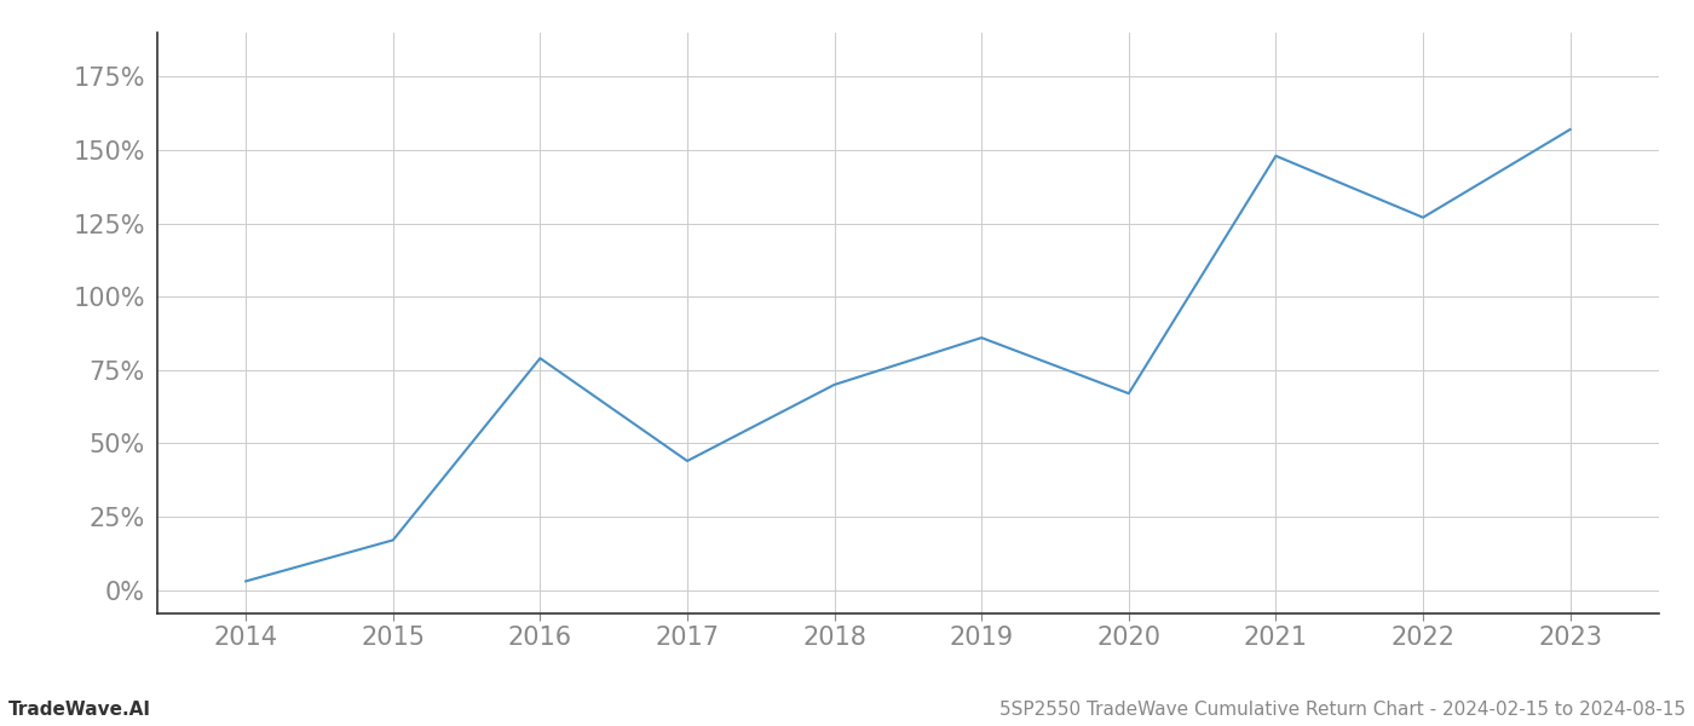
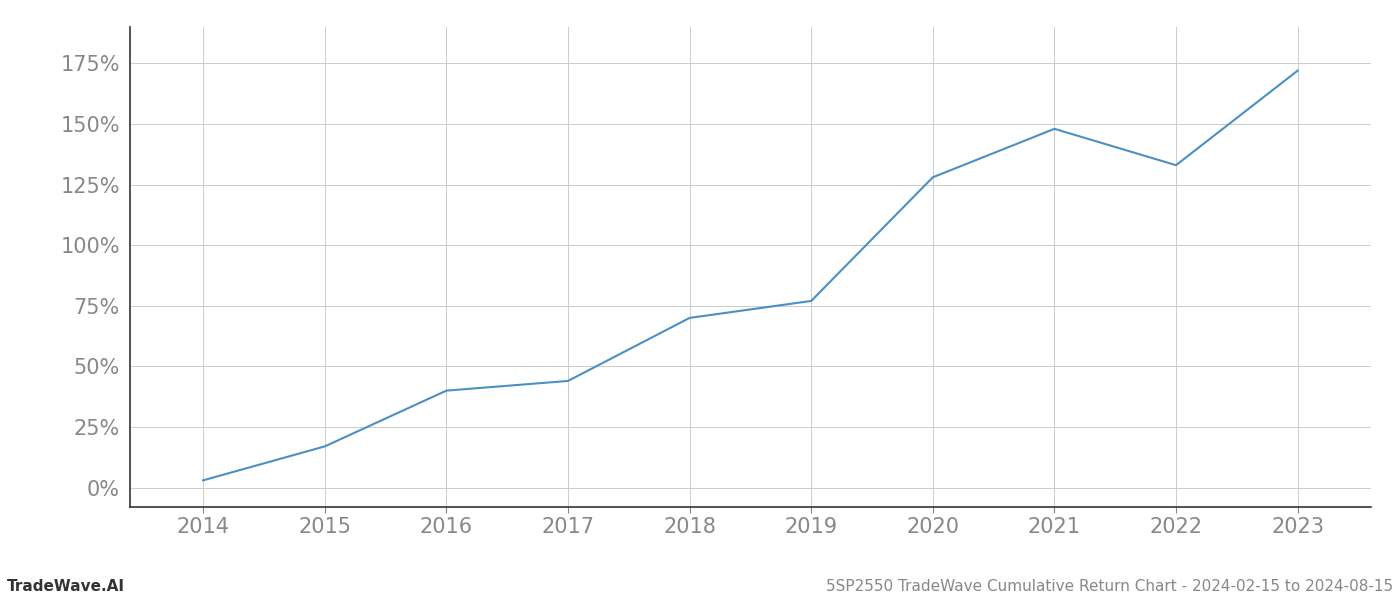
2016: 79% -> 40%
2019: 86% -> 77%
2020: 67% -> 128%
2022: 127% -> 133%
2023: 157% -> 172%
